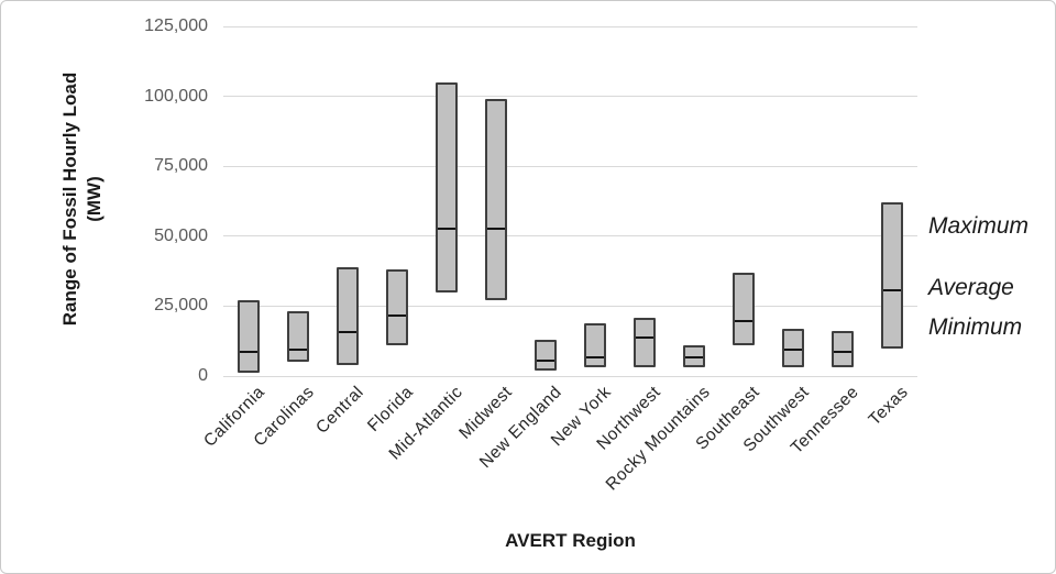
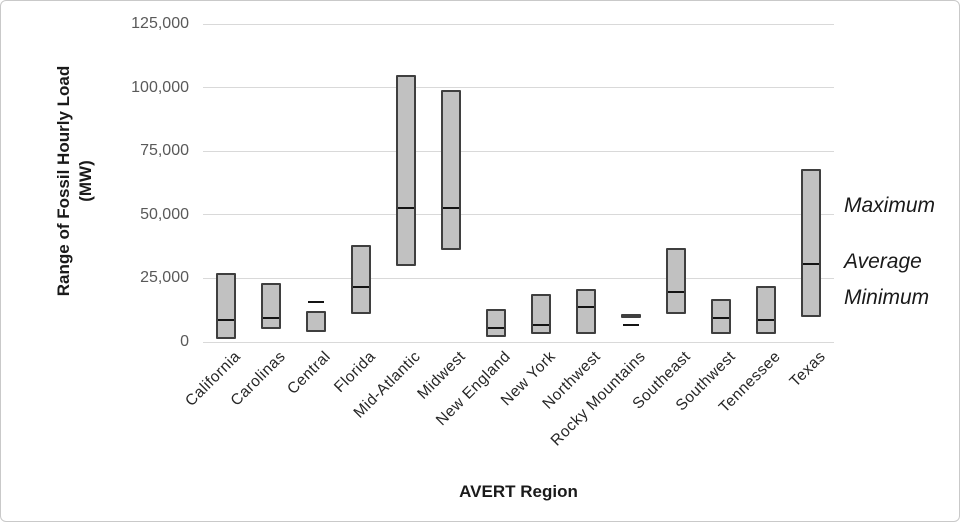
Maximum/Central: 39000 -> 12000
Minimum/Midwest: 27000 -> 36000
Minimum/Rocky Mountains: 3000 -> 18000
Maximum/Tennessee: 16000 -> 22000
Maximum/Texas: 62000 -> 68000
